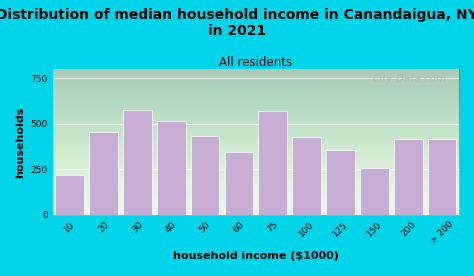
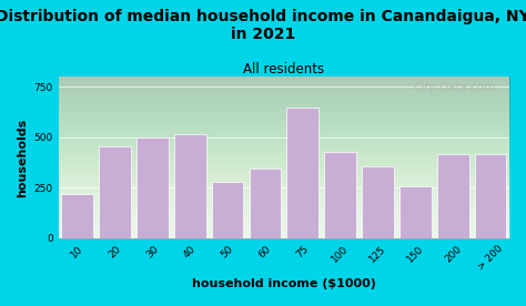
30: 580 -> 500
50: 440 -> 280
75: 570 -> 650
